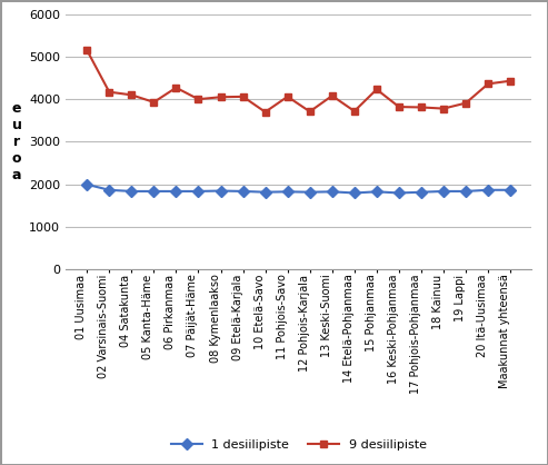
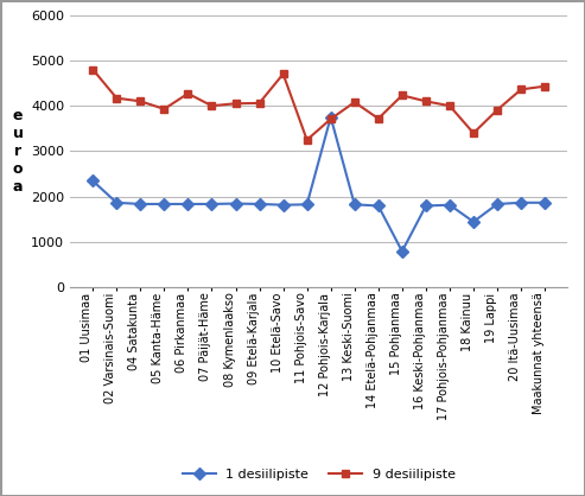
1 desiilipiste/01 Uusimaa: 2000 -> 2350
9 desiilipiste/01 Uusimaa: 5150 -> 4800
9 desiilipiste/10 Etelä-Savo: 3700 -> 4700
9 desiilipiste/11 Pohjois-Savo: 4060 -> 3250
1 desiilipiste/12 Pohjois-Karjala: 1820 -> 3750
1 desiilipiste/15 Pohjanmaa: 1830 -> 800
9 desiilipiste/16 Keski-Pohjanmaa: 3820 -> 4100
9 desiilipiste/17 Pohjois-Pohjanmaa: 3810 -> 4000
1 desiilipiste/18 Kainuu: 1840 -> 1450
9 desiilipiste/18 Kainuu: 3780 -> 3400
